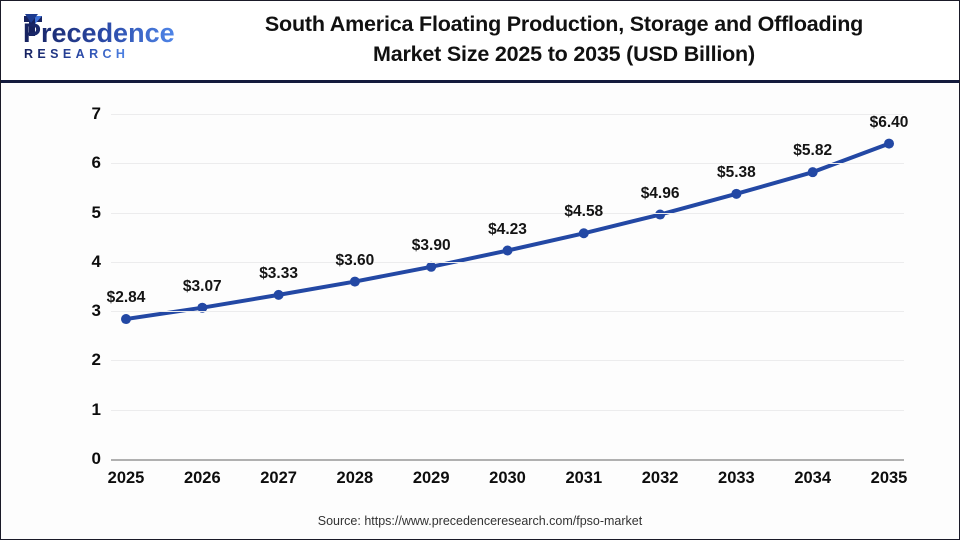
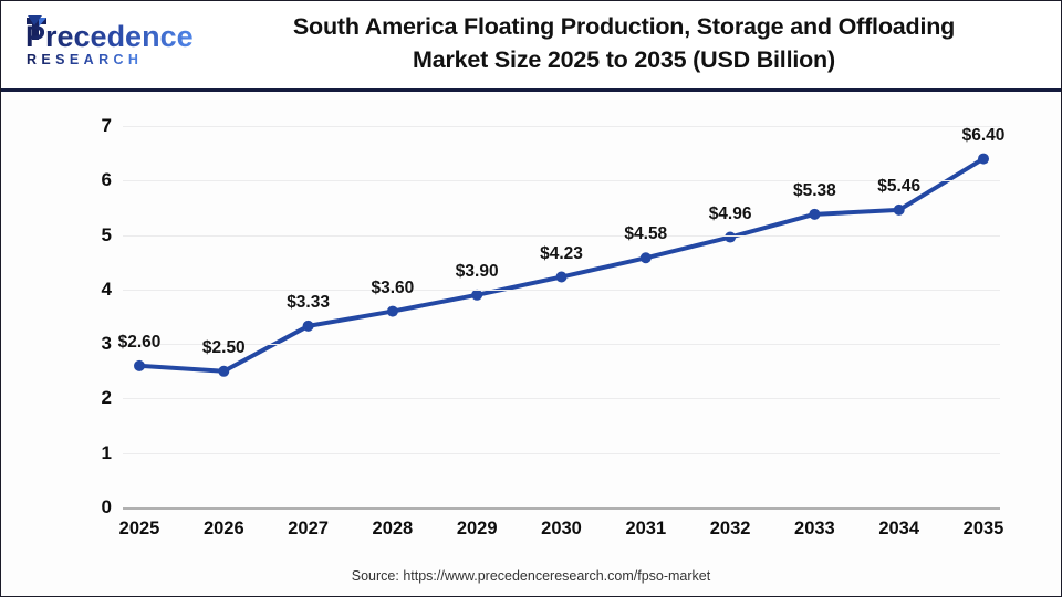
2025: $2.84 -> $2.60
2026: $3.07 -> $2.50
2034: $5.82 -> $5.46
